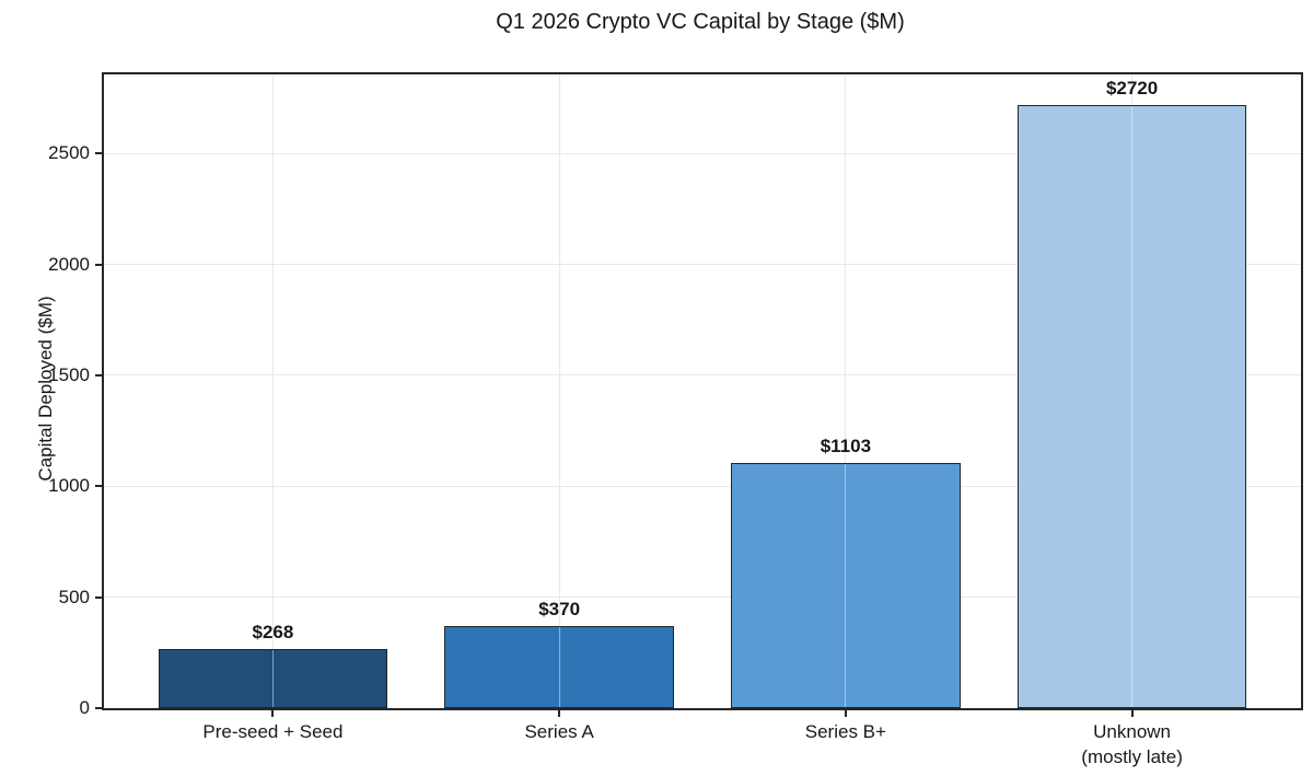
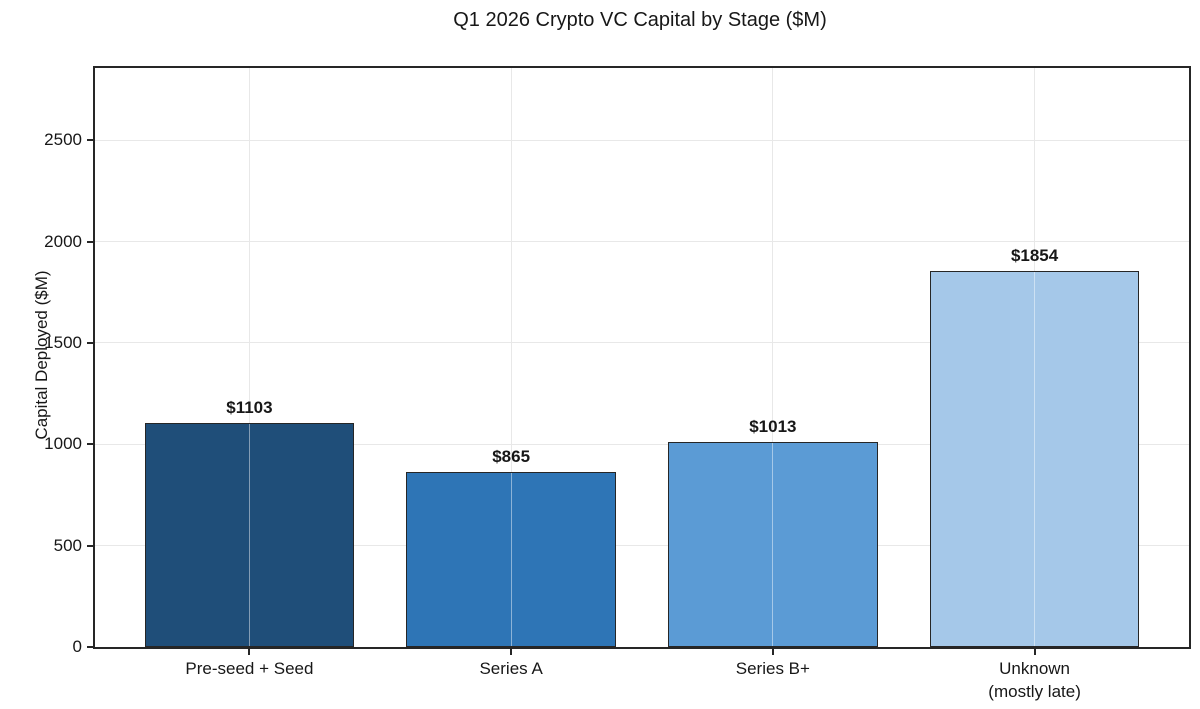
Pre-seed + Seed: $268 -> $1103
Series A: $370 -> $865
Series B+: $1103 -> $1013
Unknown (mostly late): $2720 -> $1854
